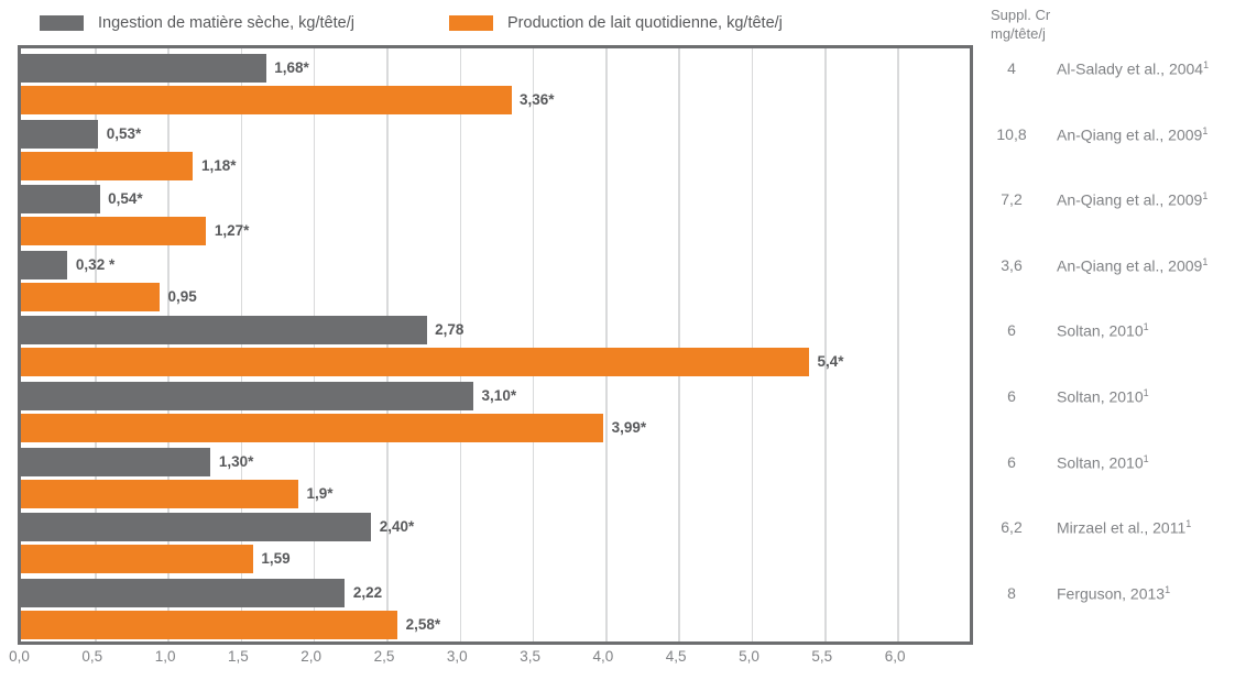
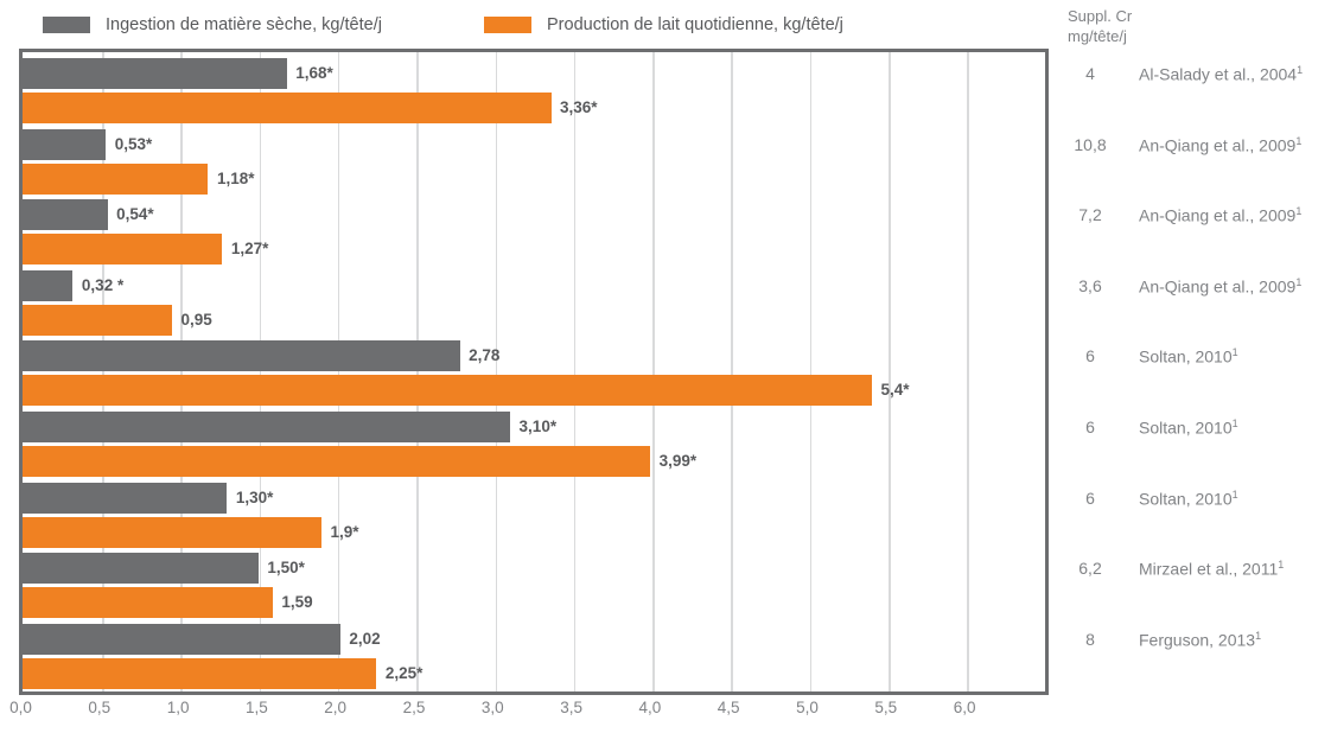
Ingestion de matière sèche, kg/tête/j/Mirzael et al., 2011: 2,40 -> 1,50
Ingestion de matière sèche, kg/tête/j/Ferguson, 2013: 2,22 -> 2,02
Production de lait quotidienne, kg/tête/j/Ferguson, 2013: 2,58 -> 2,25
